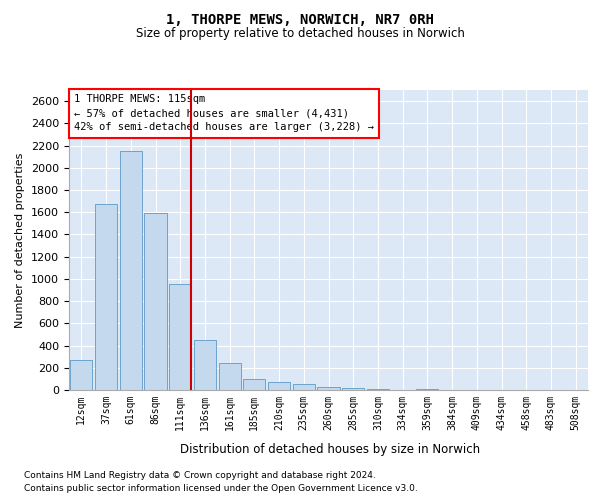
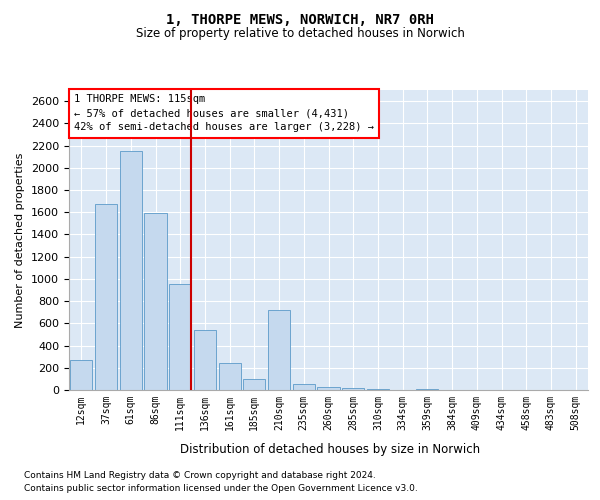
136sqm: 450 -> 540
210sqm: 80 -> 720
